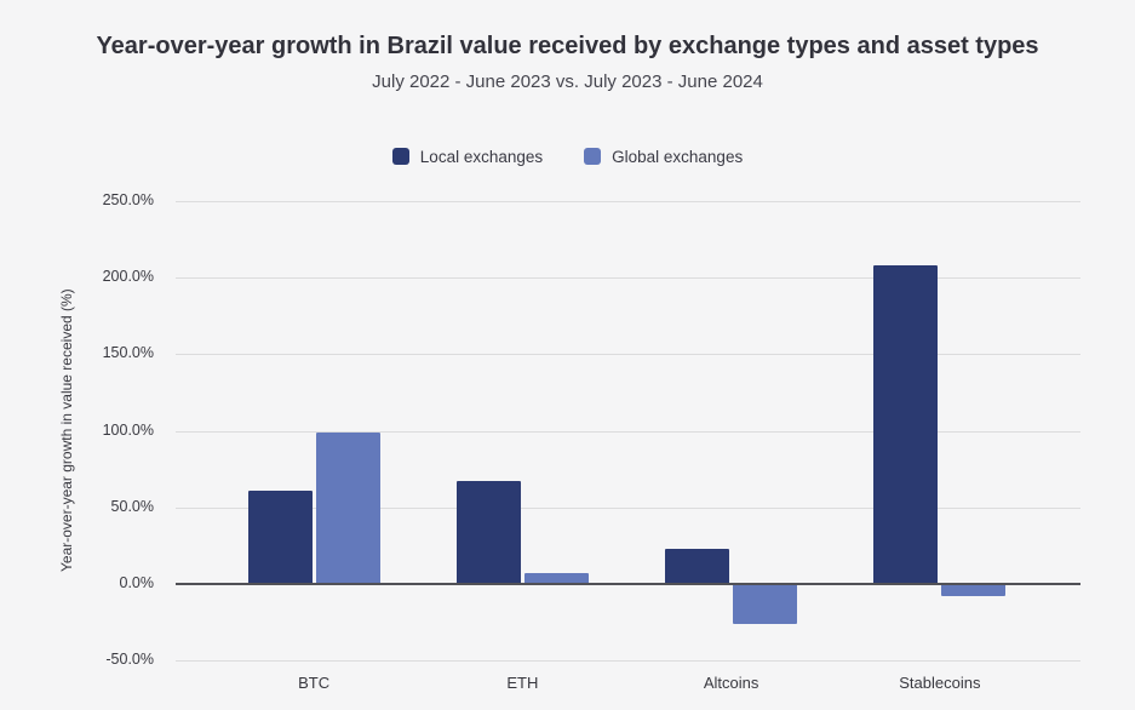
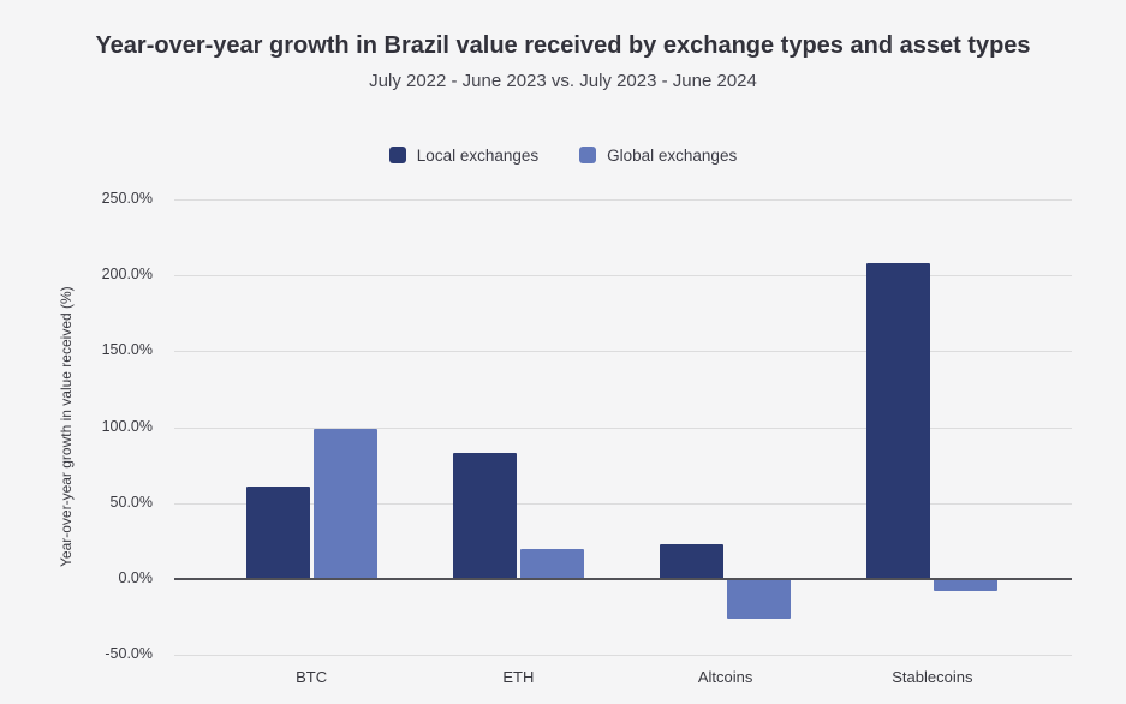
Local exchanges/ETH: 67% -> 83%
Global exchanges/ETH: 7% -> 20%
